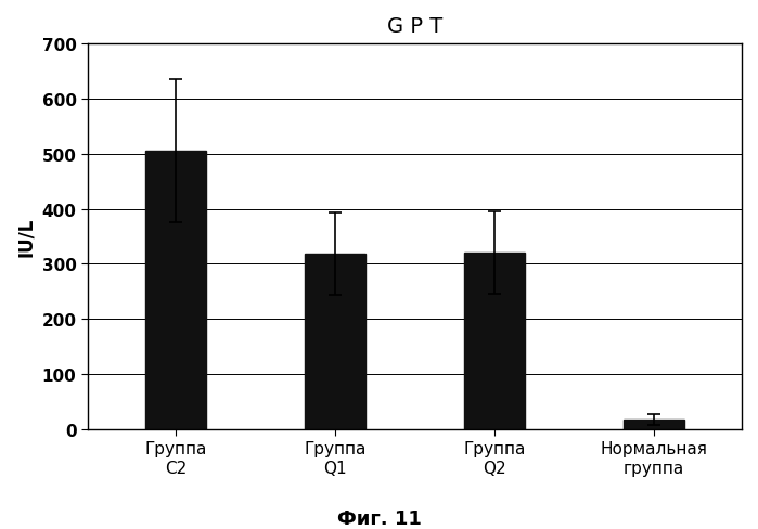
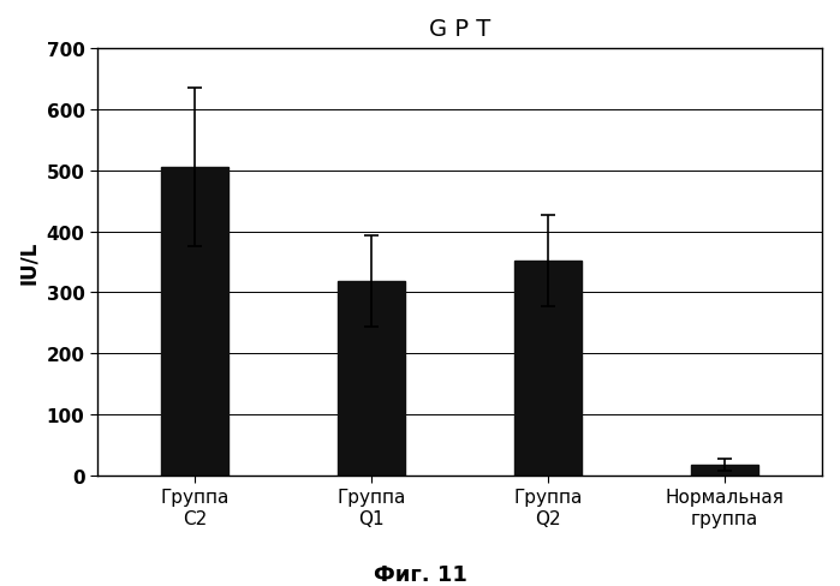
Группа Q2: 320 -> 352
